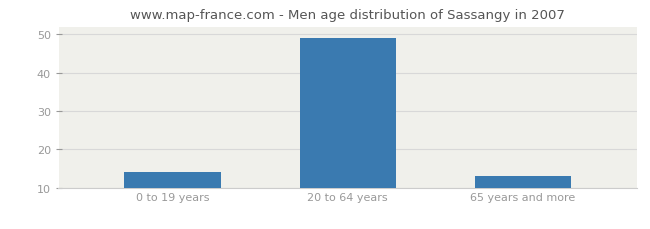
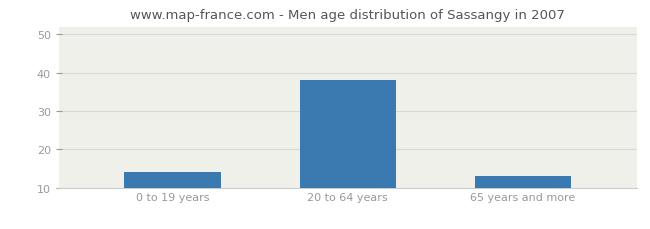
20 to 64 years: 49 -> 38
